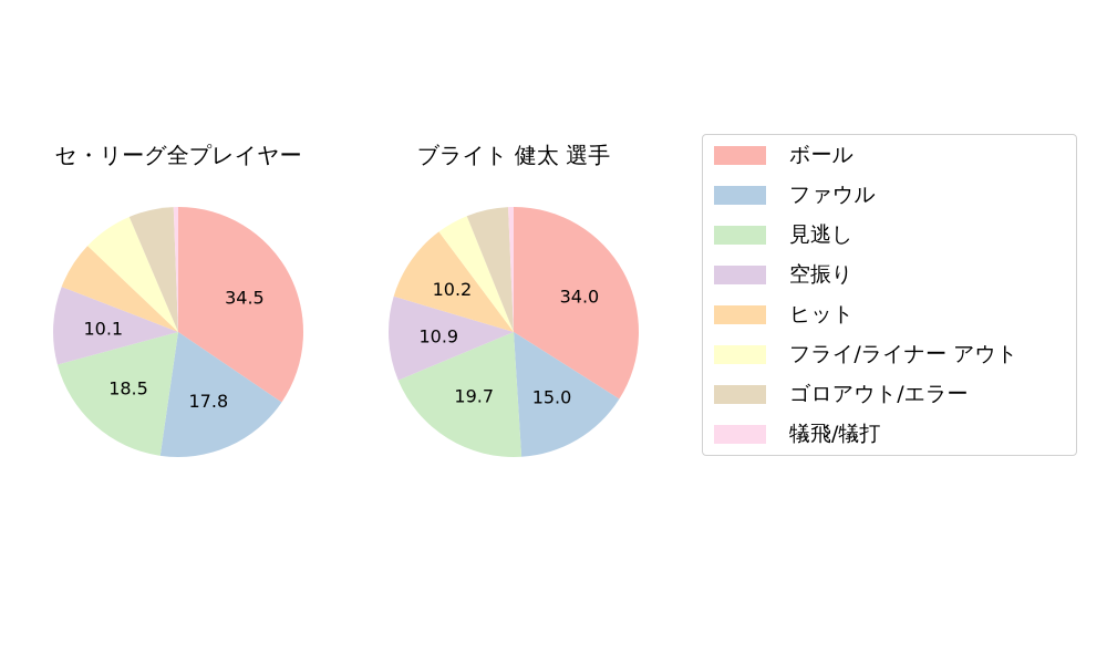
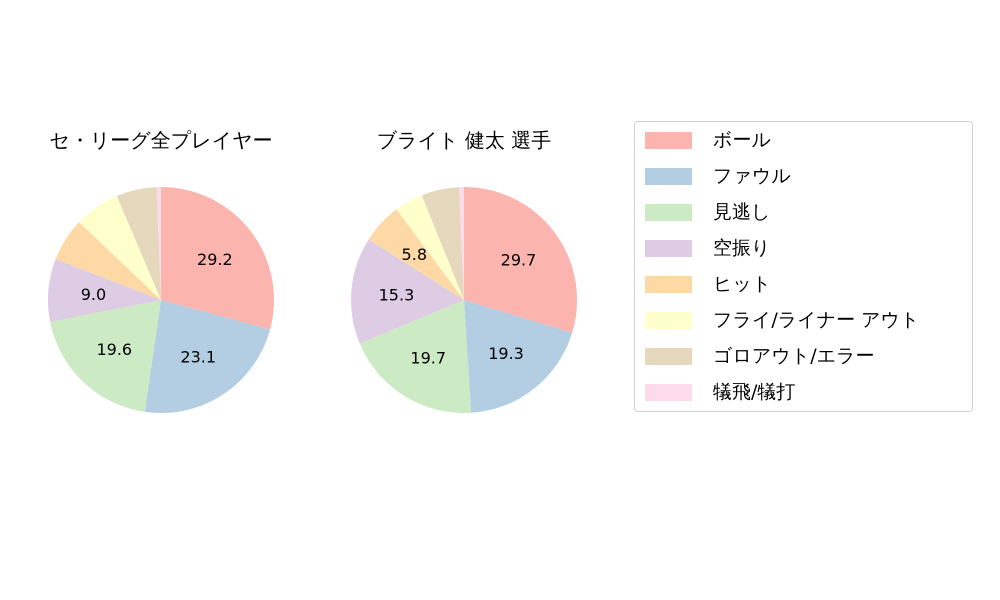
セ・リーグ全プレイヤー/ボール: 34.5 -> 29.2
セ・リーグ全プレイヤー/ファウル: 17.8 -> 23.1
セ・リーグ全プレイヤー/見逃し: 18.5 -> 19.6
セ・リーグ全プレイヤー/空振り: 10.1 -> 9.0
ブライト 健太 選手/ボール: 34.0 -> 29.7
ブライト 健太 選手/ファウル: 15.0 -> 19.3
ブライト 健太 選手/空振り: 10.9 -> 15.3
ブライト 健太 選手/ヒット: 10.2 -> 5.8
